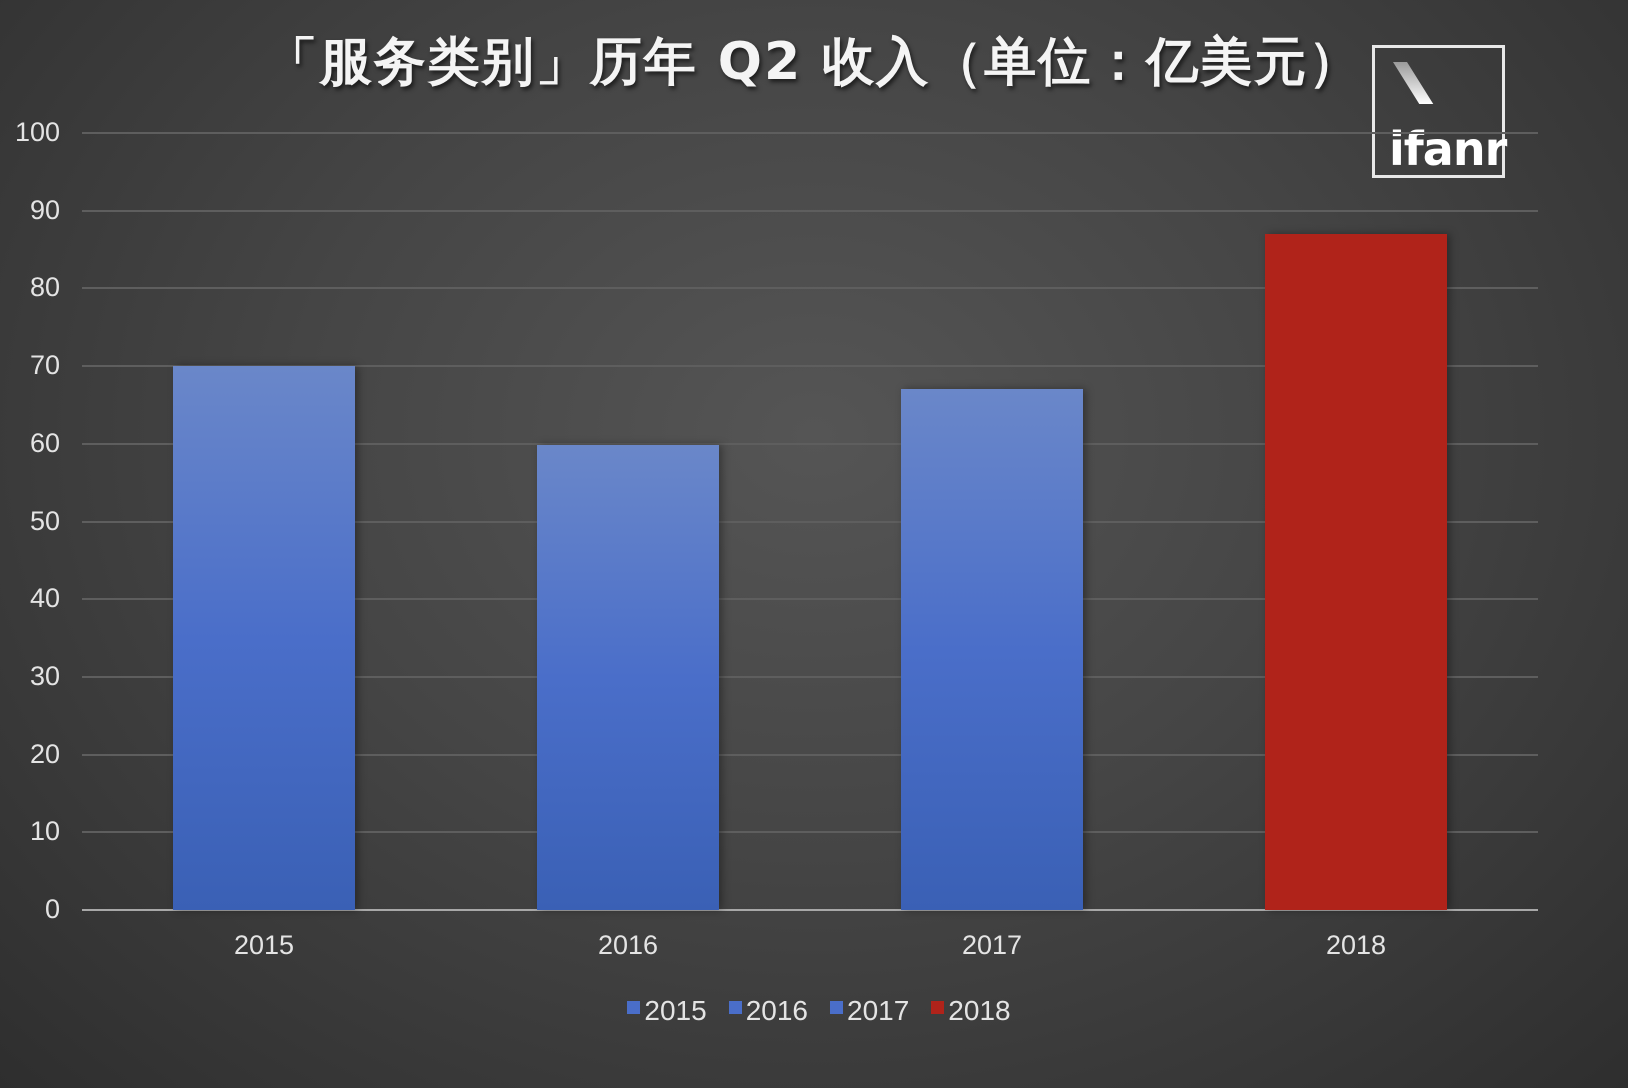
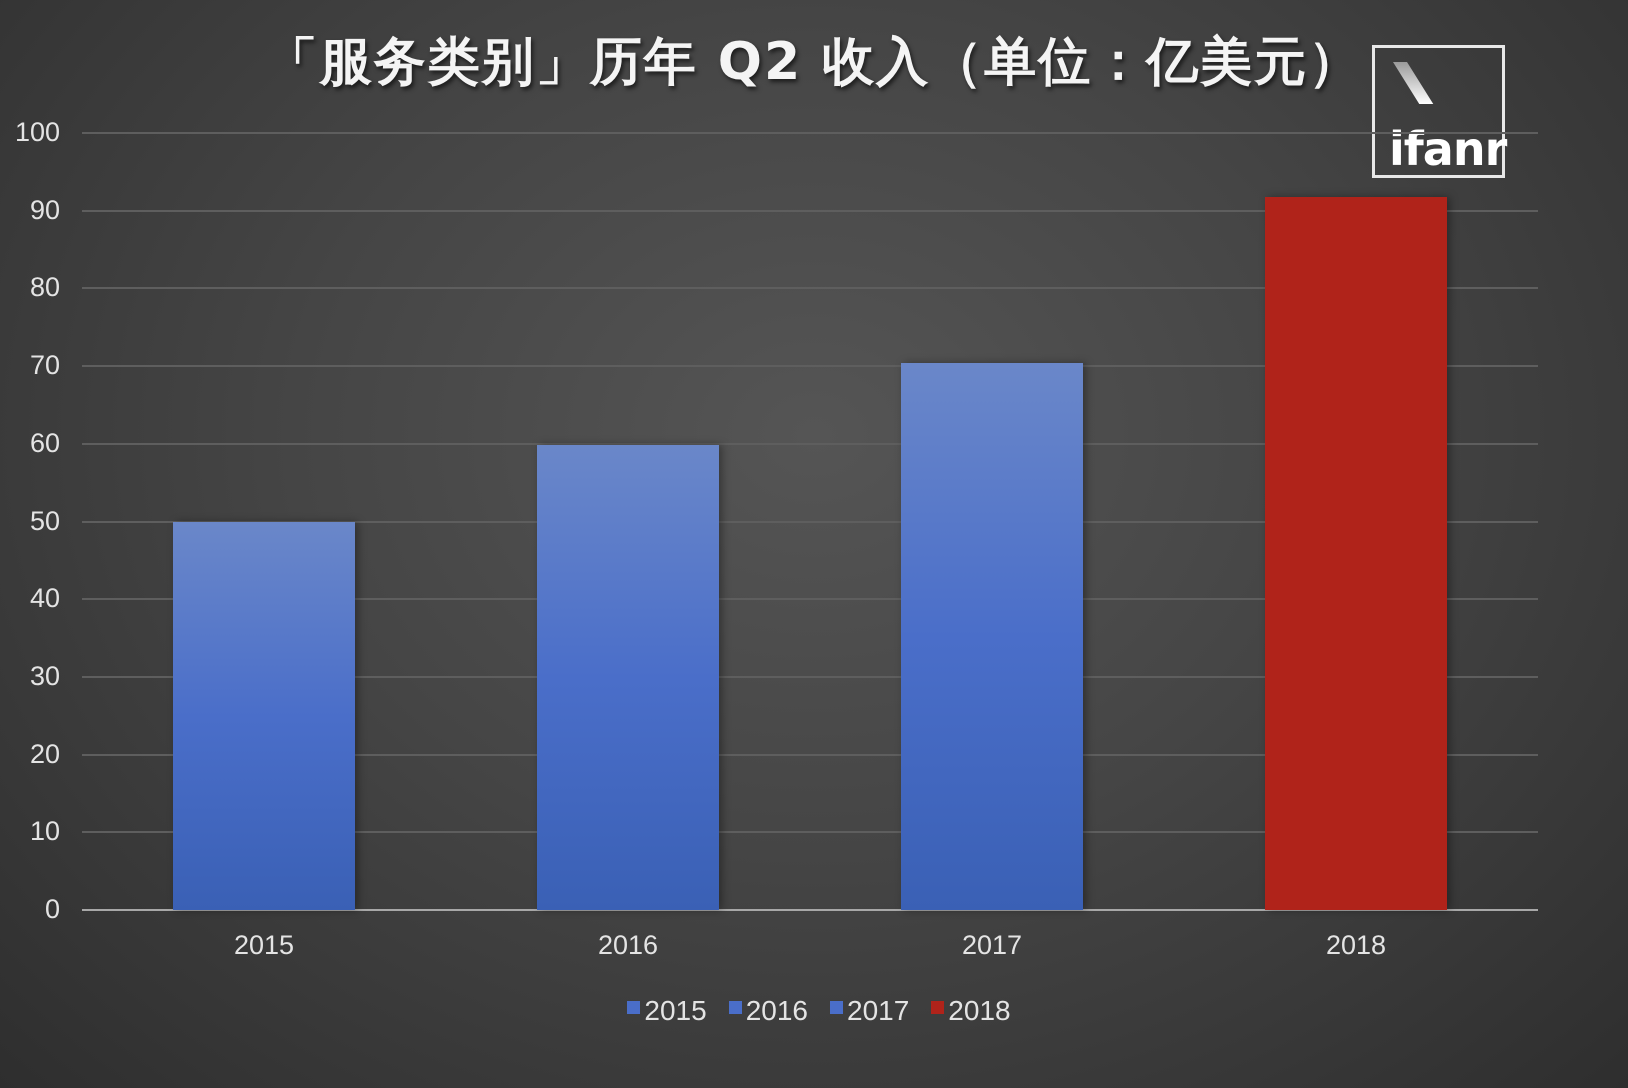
2015: 70 -> 50
2017: 67 -> 70
2018: 87 -> 92
